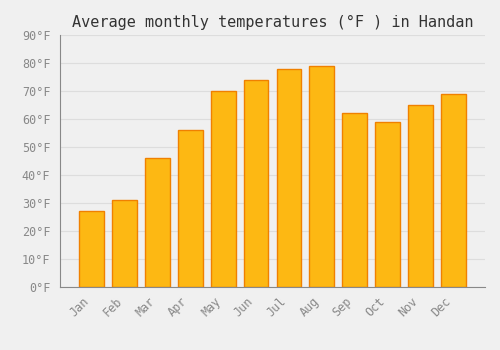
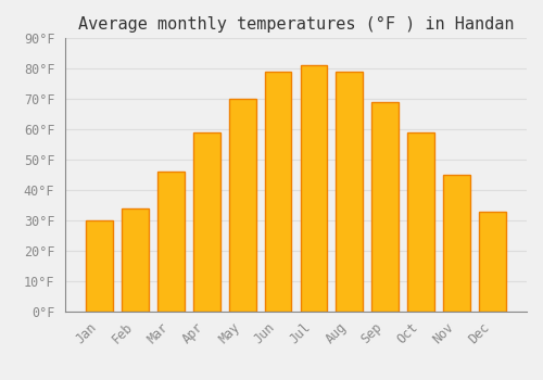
Jan: 27°F -> 30°F
Feb: 31°F -> 34°F
Apr: 56°F -> 59°F
Jun: 74°F -> 79°F
Jul: 78°F -> 81°F
Sep: 62°F -> 69°F
Nov: 65°F -> 45°F
Dec: 69°F -> 33°F
